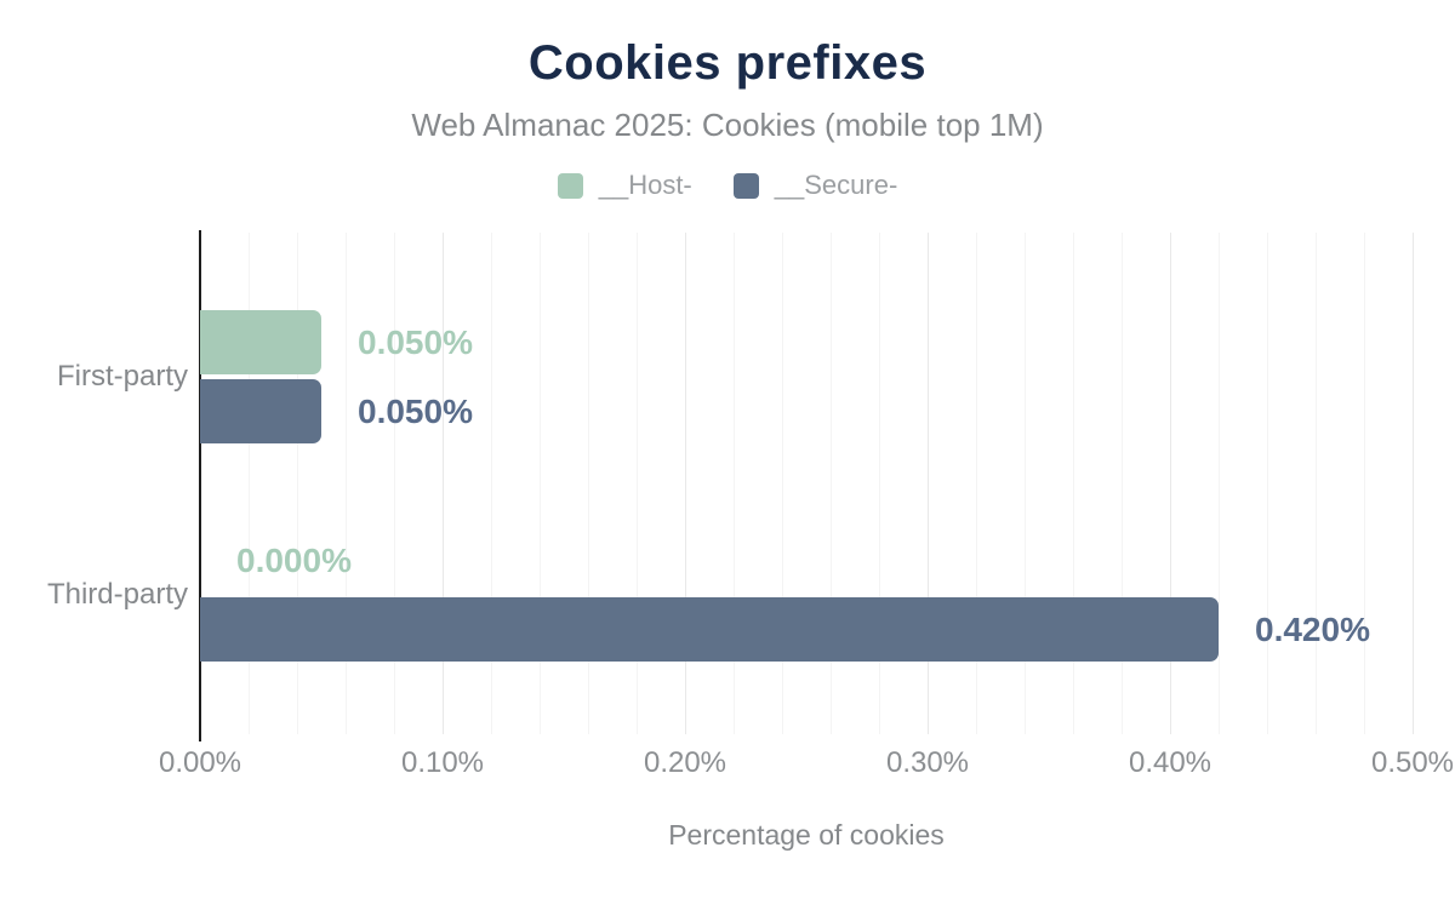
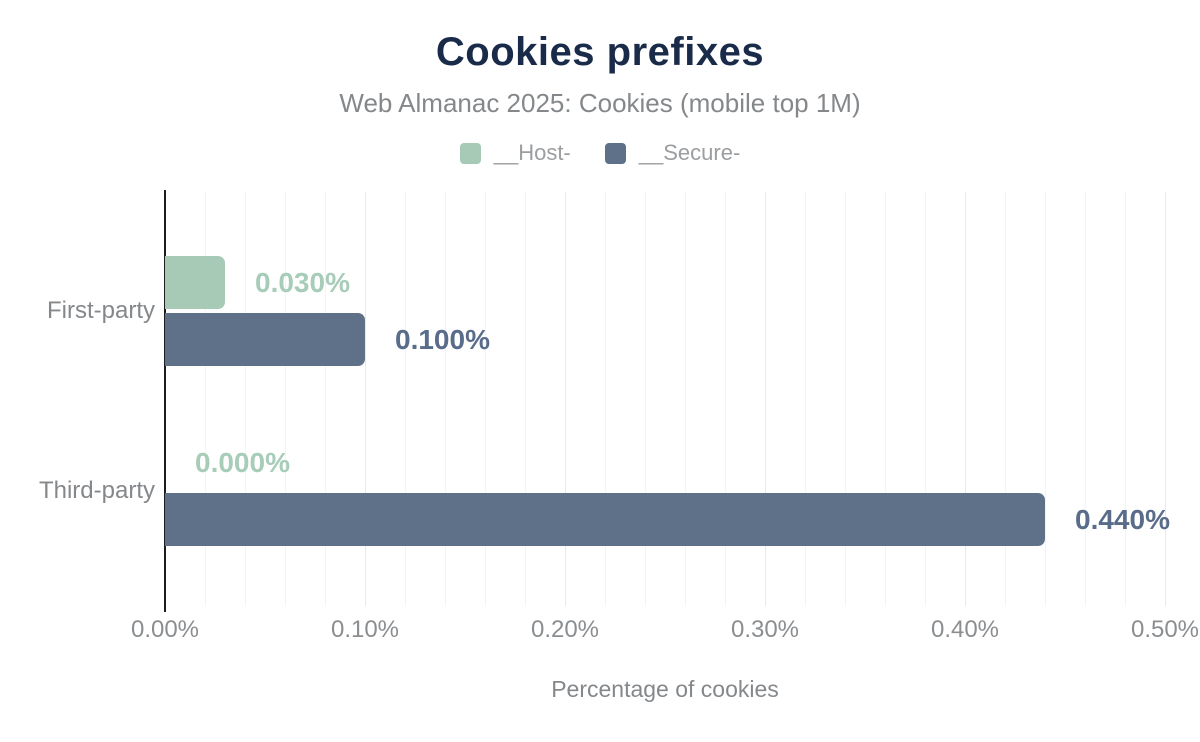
__Host-/First-party: 0.050% -> 0.030%
__Secure-/First-party: 0.050% -> 0.100%
__Secure-/Third-party: 0.420% -> 0.440%
